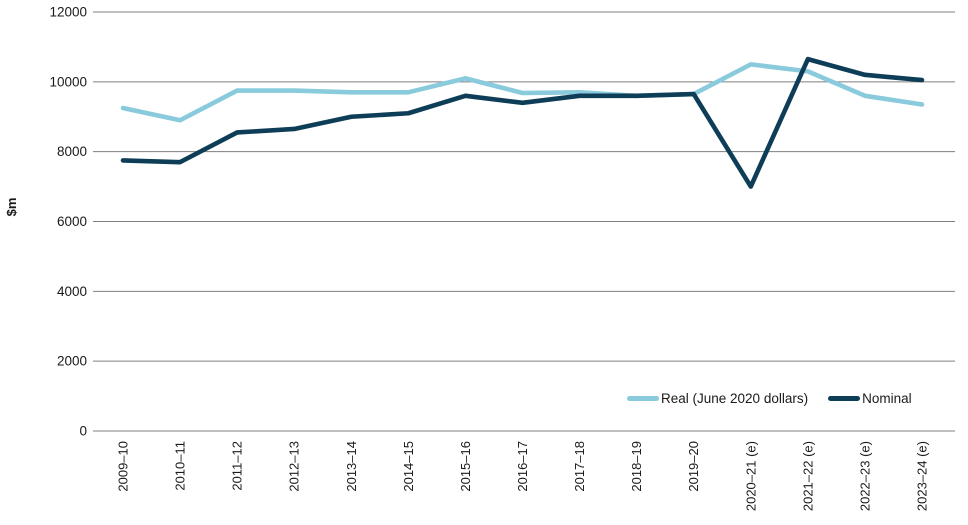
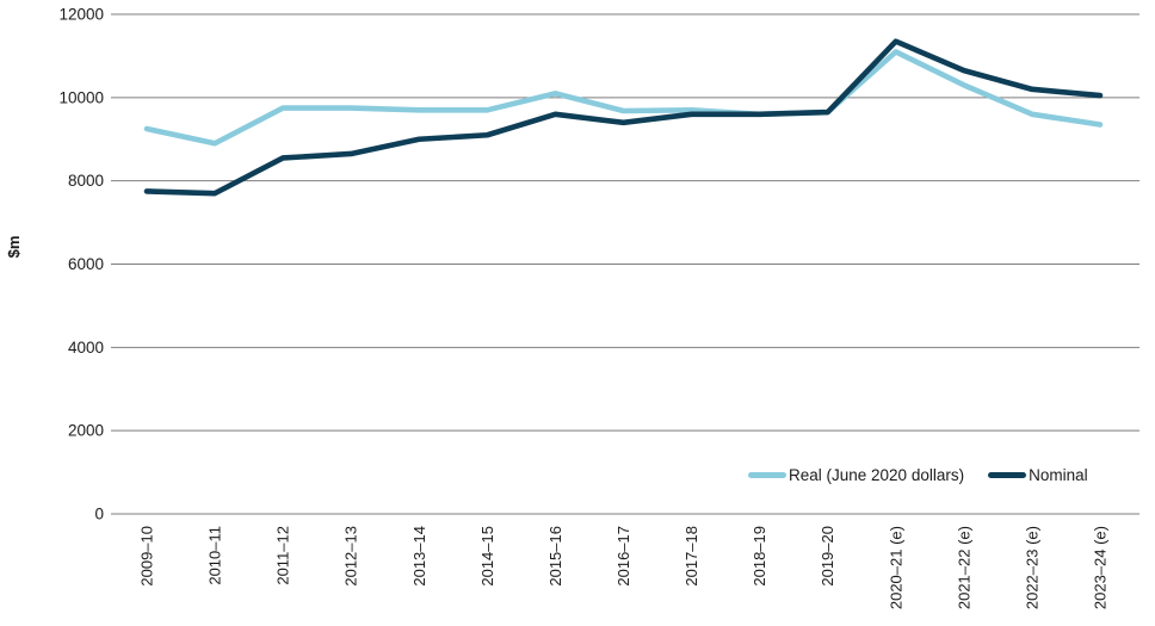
Real (June 2020 dollars)/2020–21 (e): 10500 -> 11100
Nominal/2020–21 (e): 7000 -> 11400
